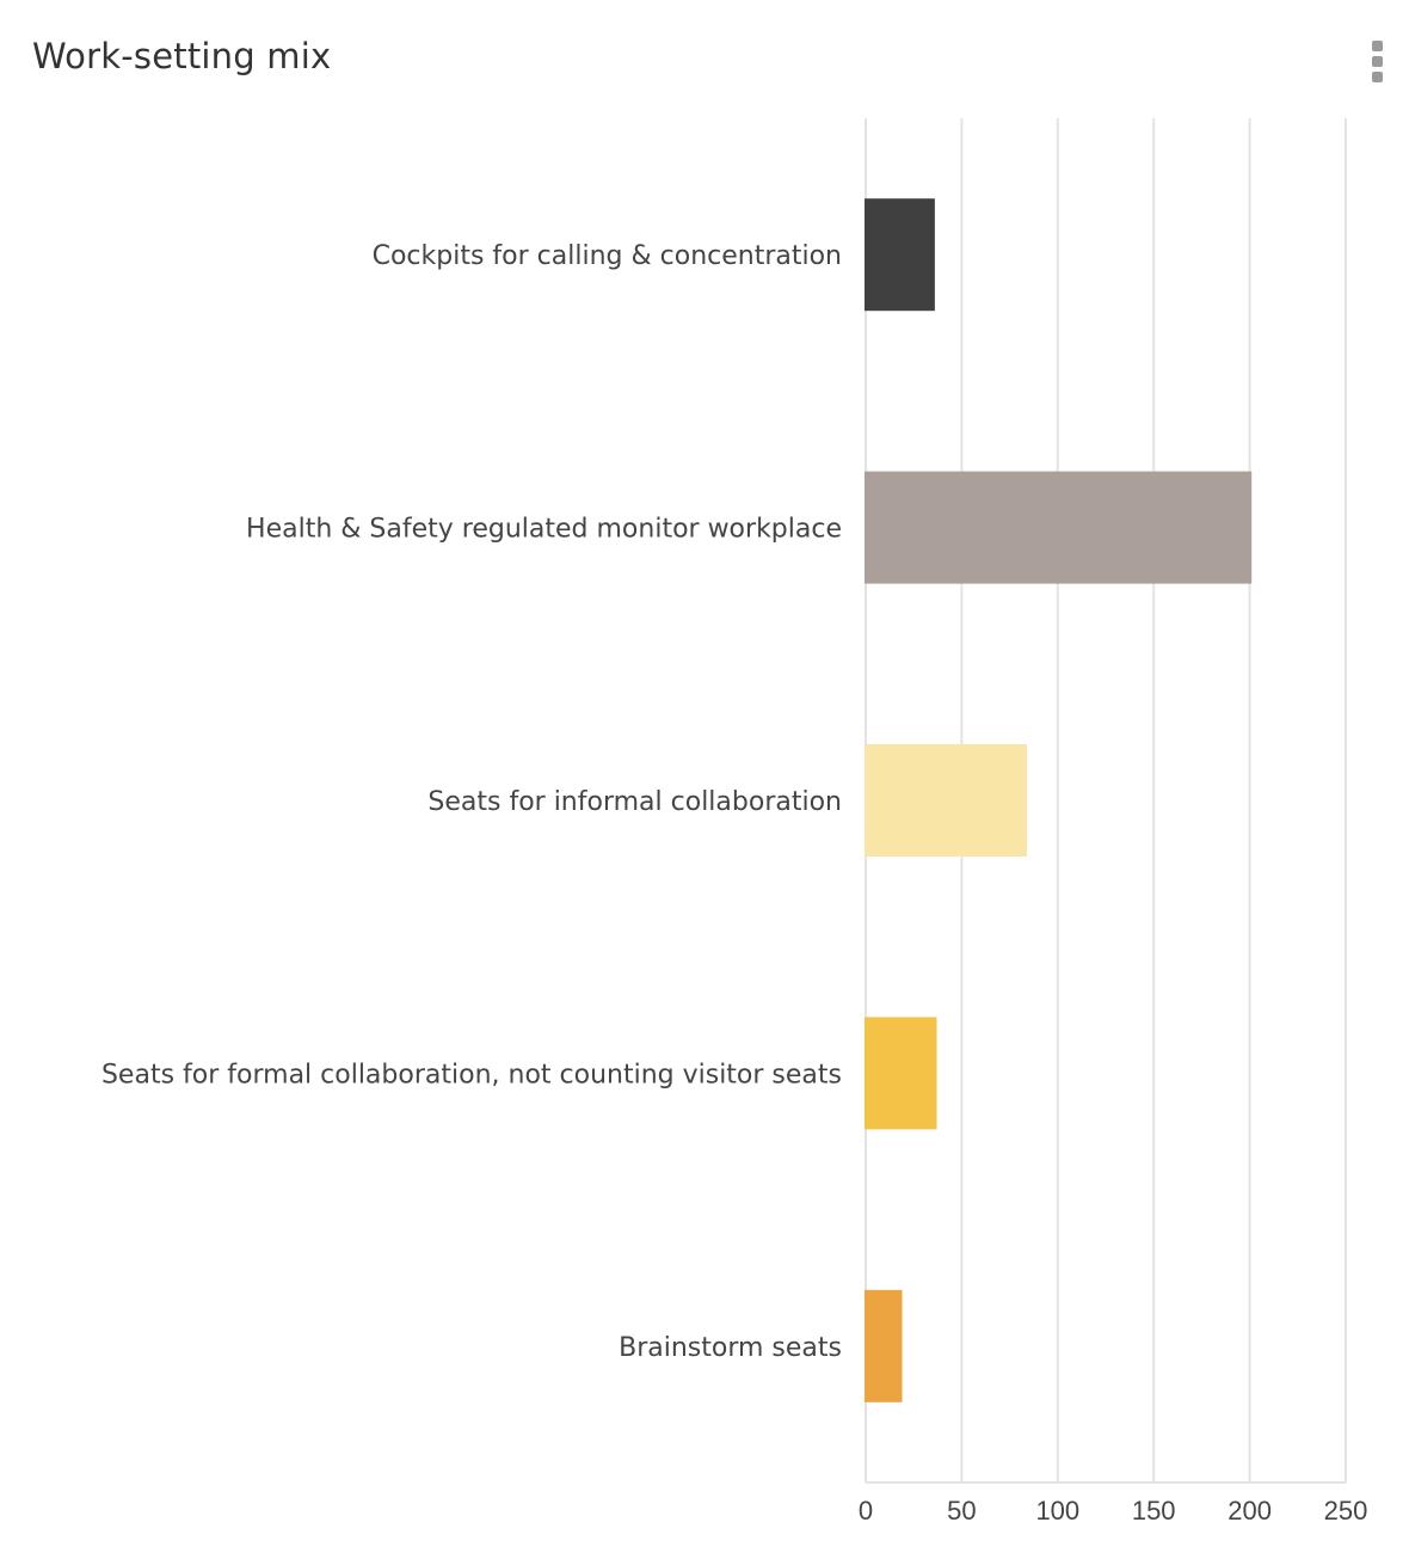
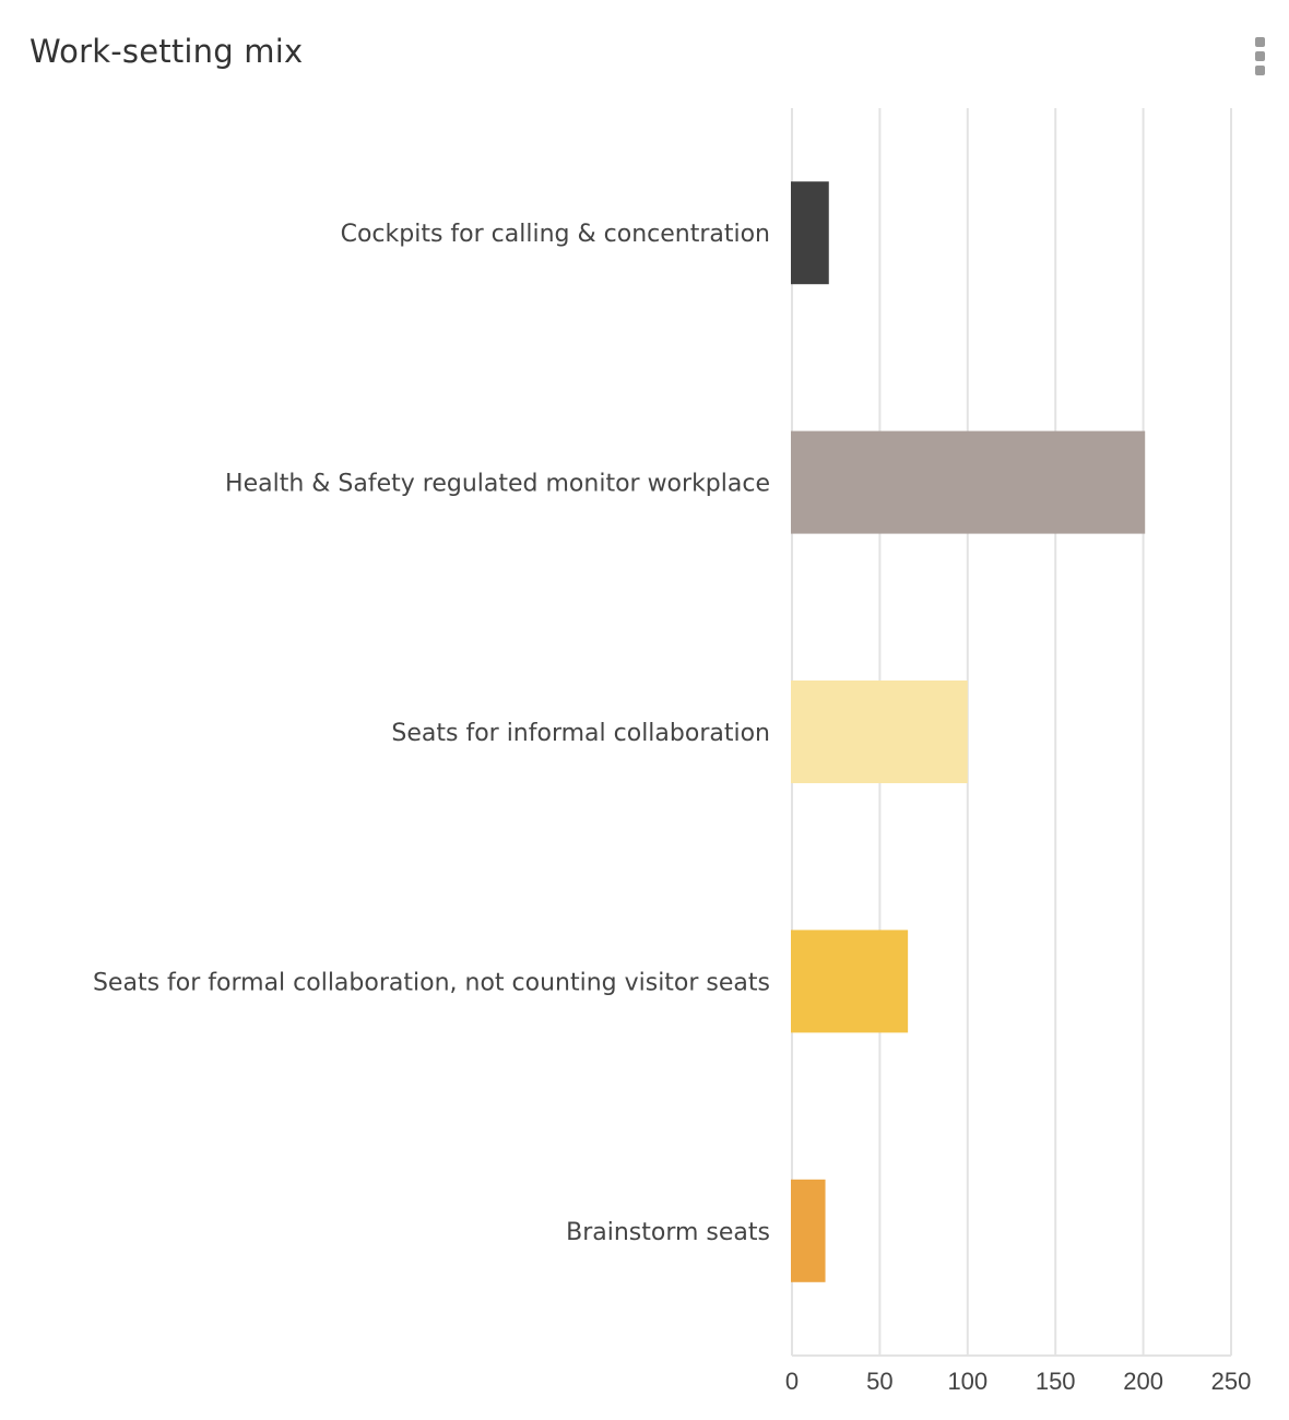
Cockpits for calling & concentration: 36 -> 21
Seats for informal collaboration: 84 -> 100
Seats for formal collaboration, not counting visitor seats: 37 -> 66
